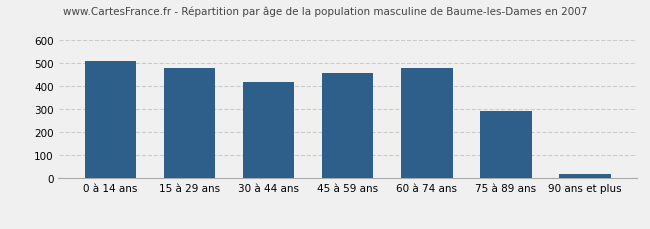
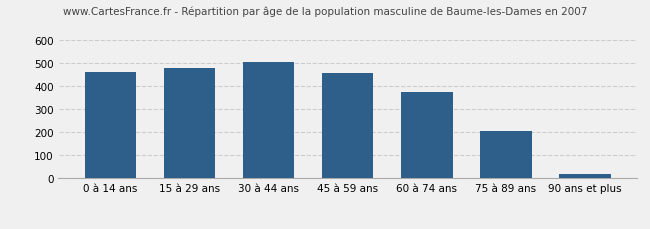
0 à 14 ans: 510 -> 463
30 à 44 ans: 420 -> 508
60 à 74 ans: 480 -> 374
75 à 89 ans: 295 -> 206
